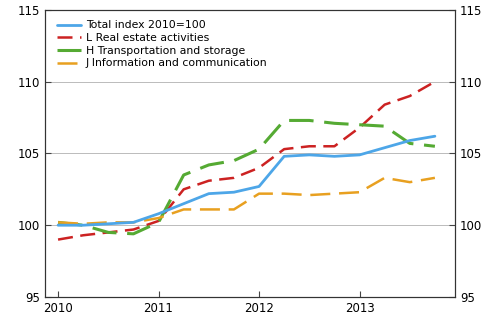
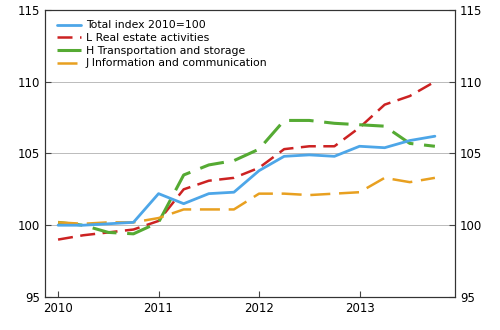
Total index 2010=100/2011: 100.8 -> 102.2
Total index 2010=100/2012: 102.7 -> 103.8
Total index 2010=100/2013: 104.9 -> 105.5
